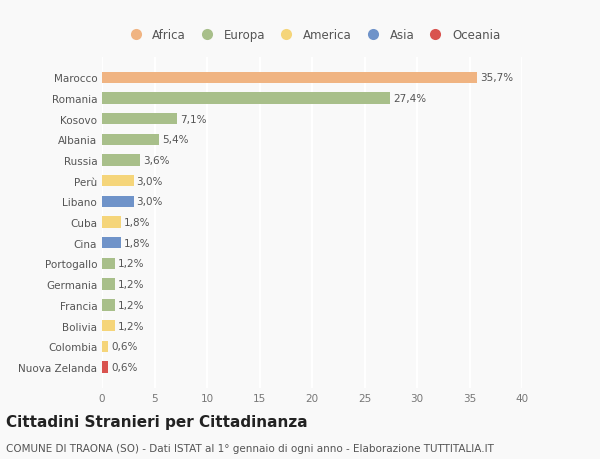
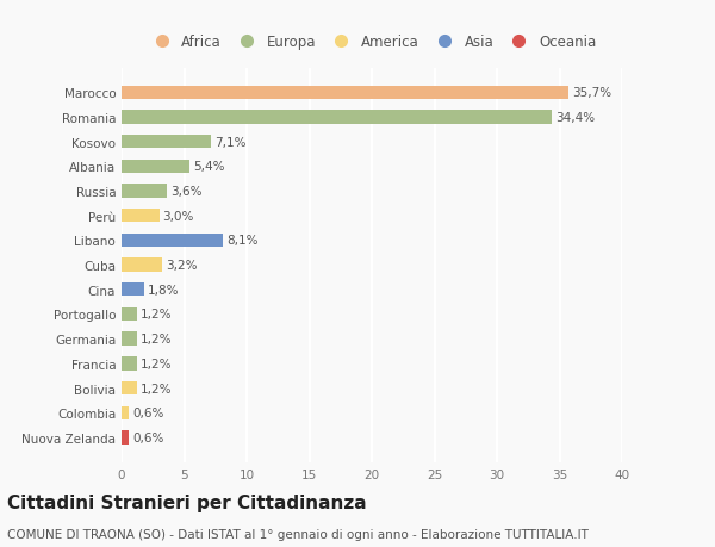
Romania: 27,4% -> 34,4%
Libano: 3,0% -> 8,1%
Cuba: 1,8% -> 3,2%
